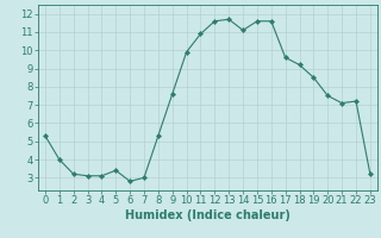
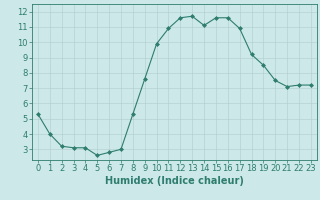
5: 3.4 -> 2.6
17: 9.6 -> 10.9
23: 3.2 -> 7.2
